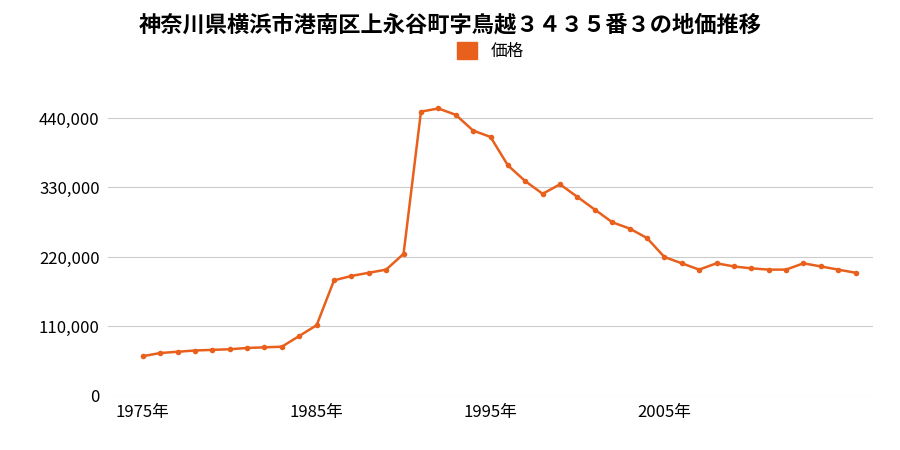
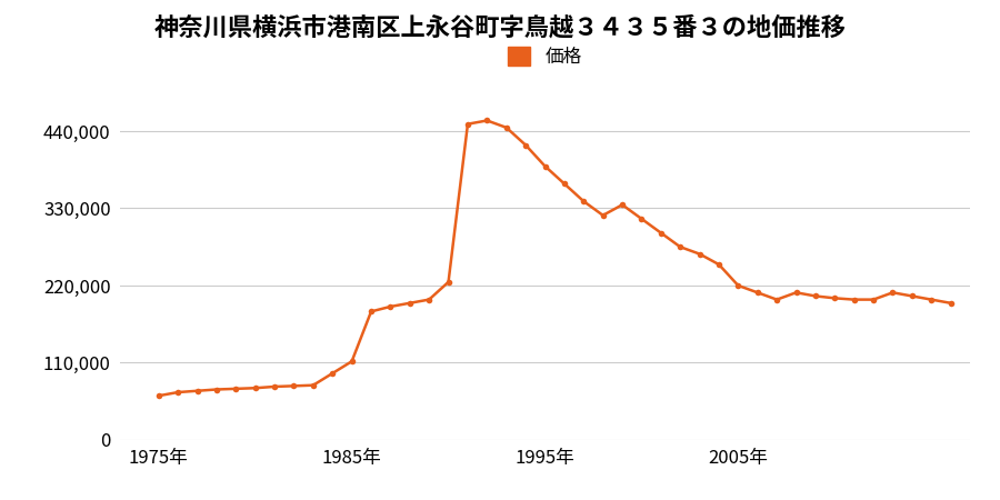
1995年: 410,000 -> 390,000
